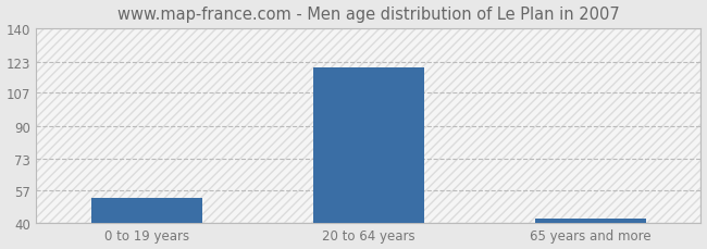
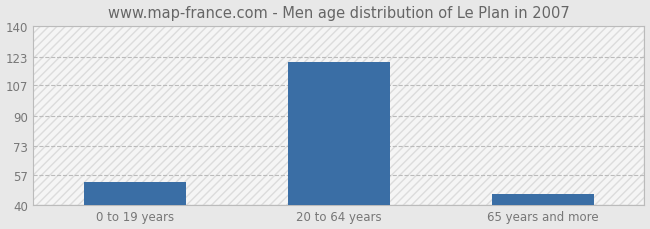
65 years and more: 42 -> 46
